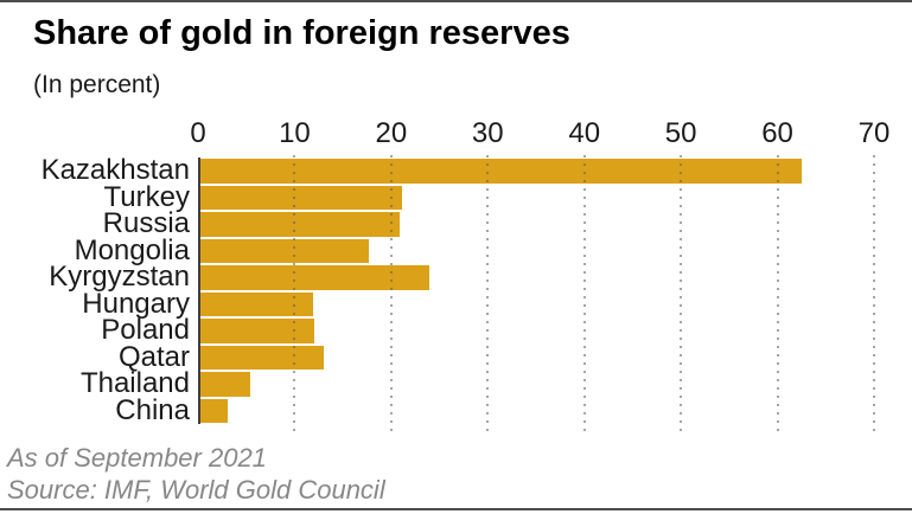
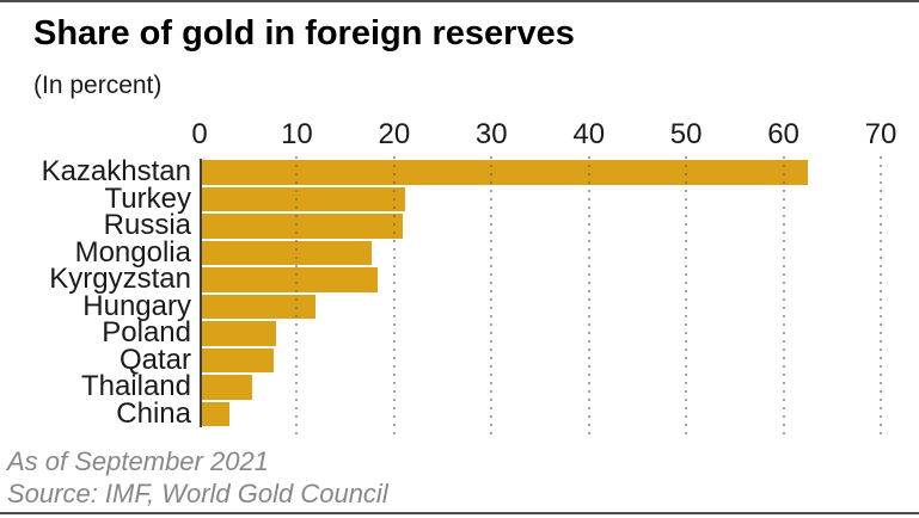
Kyrgyzstan: 24 -> 18
Poland: 12 -> 8
Qatar: 13 -> 8
